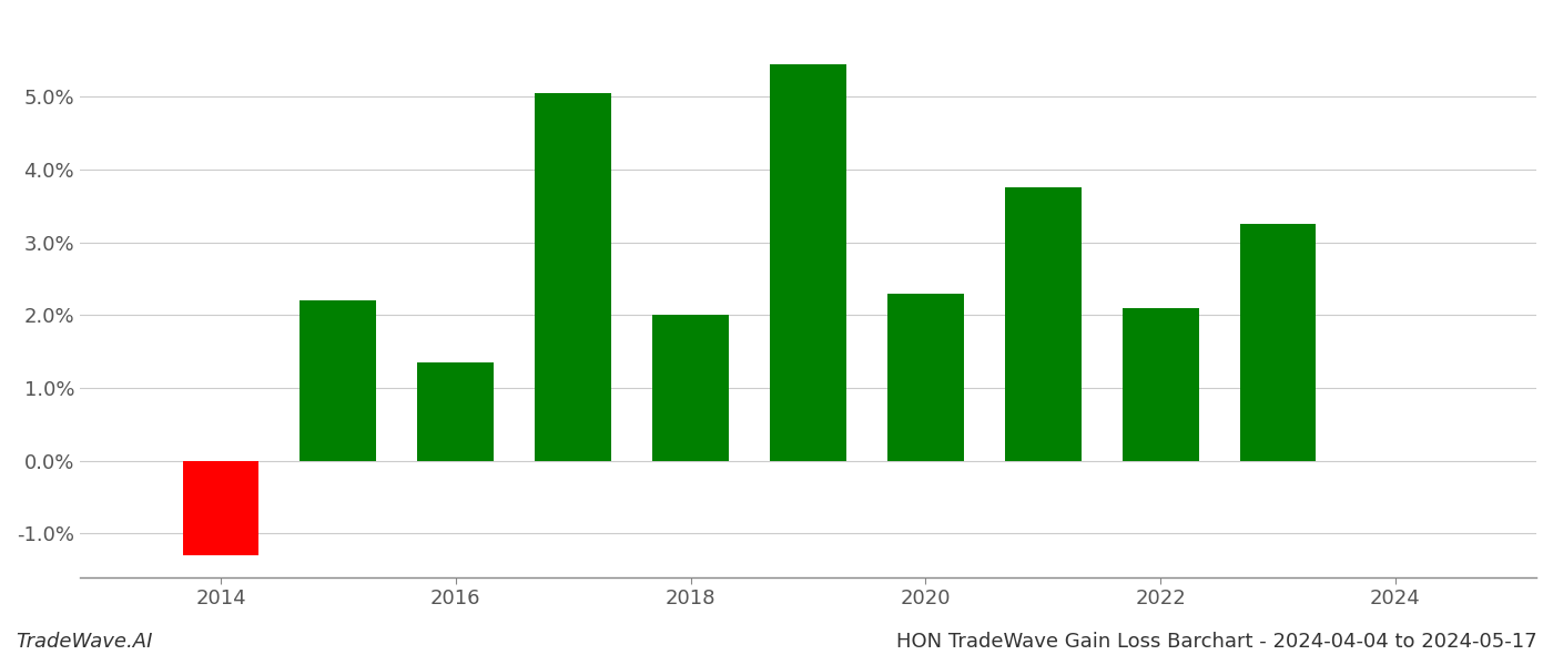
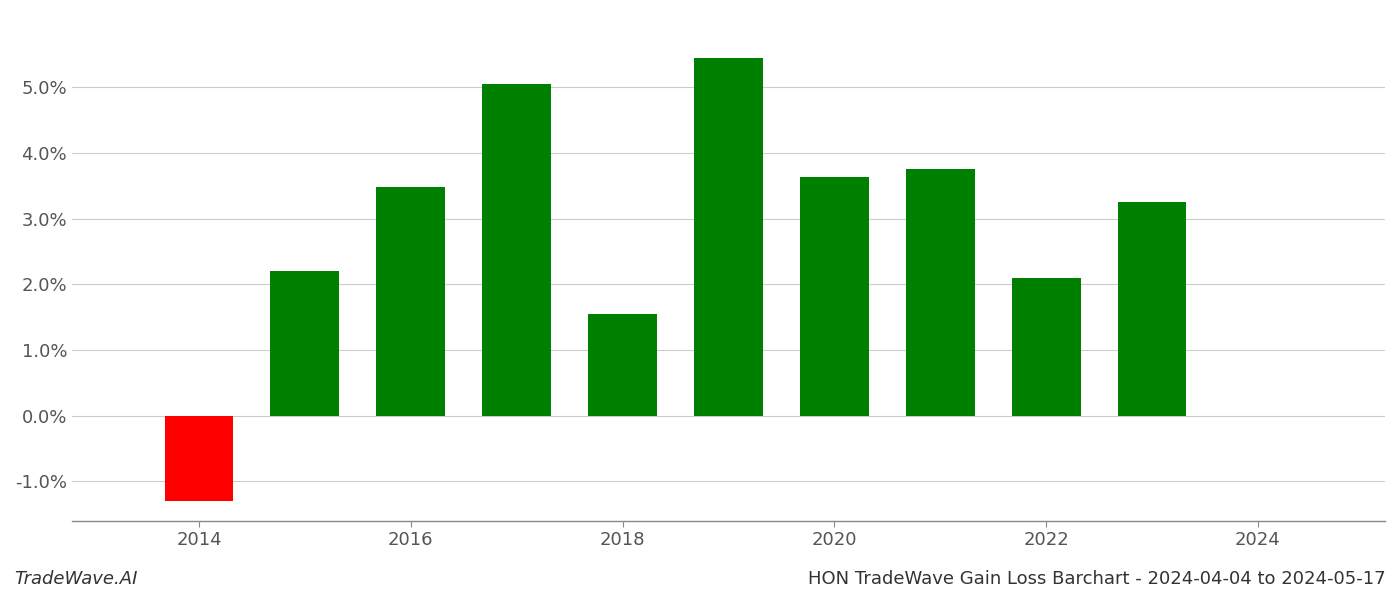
2016: 1.35% -> 3.48%
2018: 2.00% -> 1.54%
2020: 2.30% -> 3.64%
